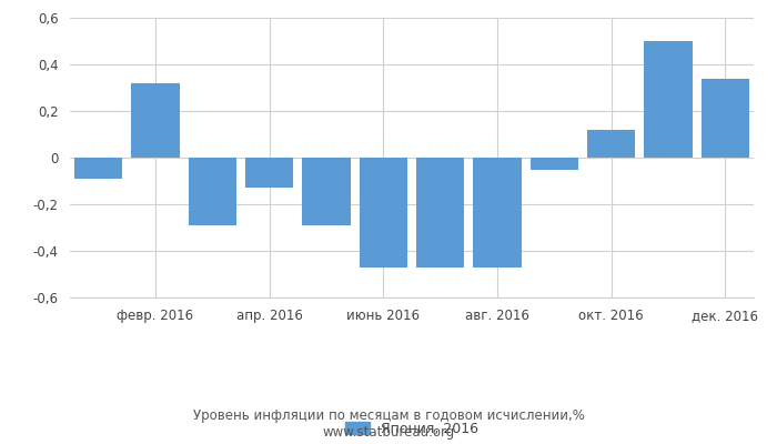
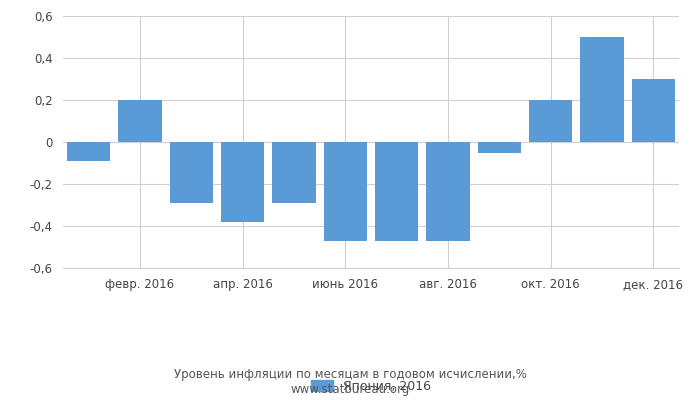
февр. 2016: 0,32 -> 0,20
апр. 2016: -0,13 -> -0,38
окт. 2016: 0,12 -> 0,20
дек. 2016: 0,34 -> 0,30
